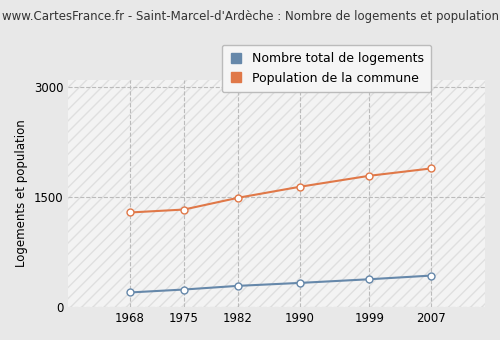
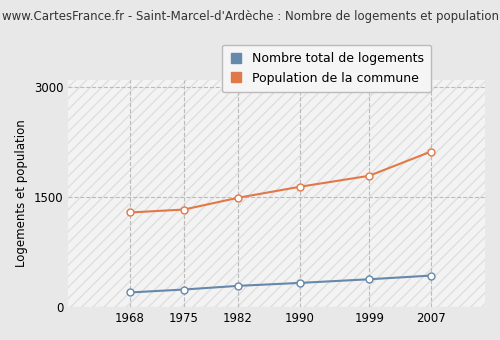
Population de la commune/2007: 1890 -> 2120
